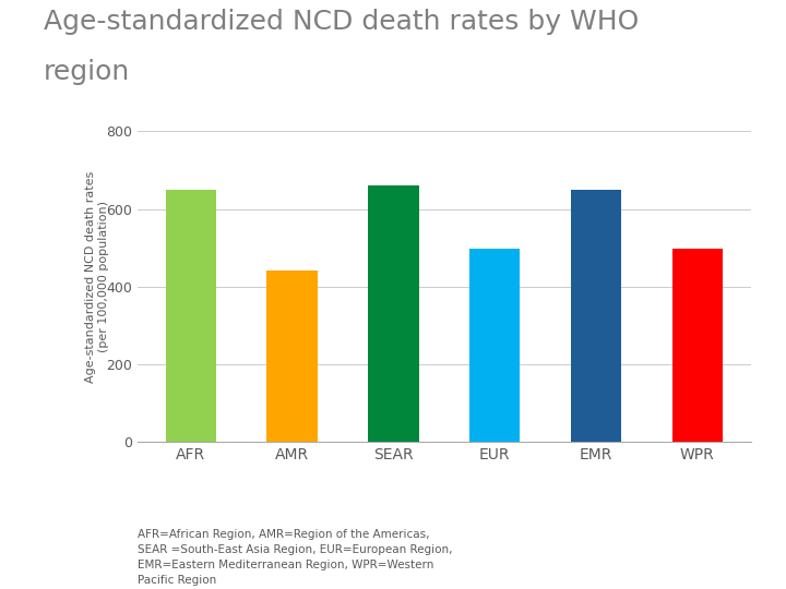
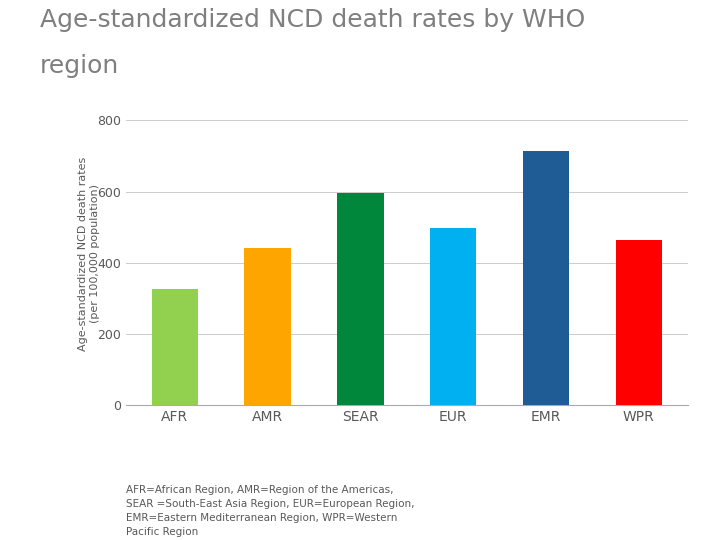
AFR: 650 -> 325
SEAR: 660 -> 595
EMR: 648 -> 715
WPR: 497 -> 465
